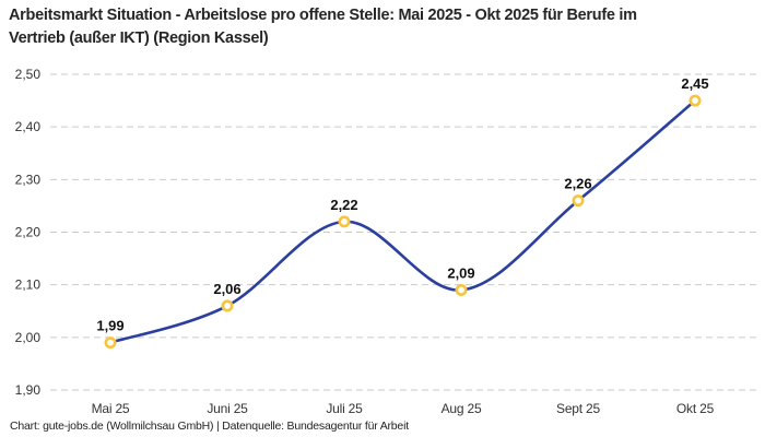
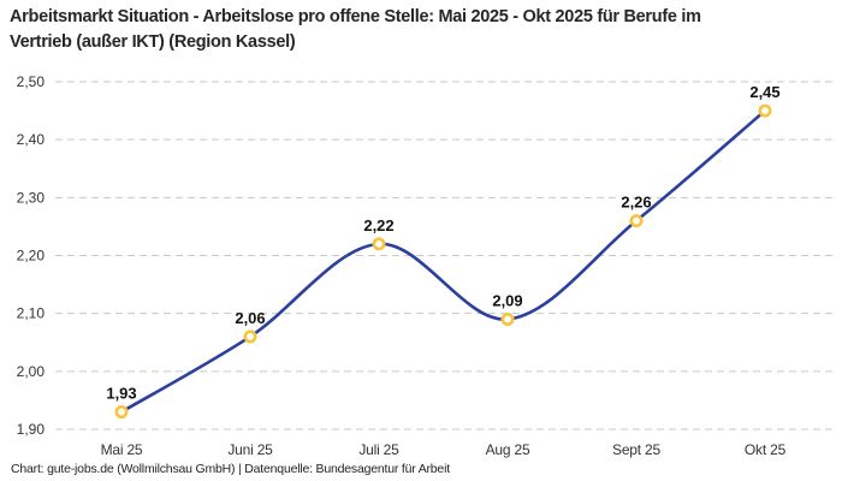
Mai 25: 1,99 -> 1,93
